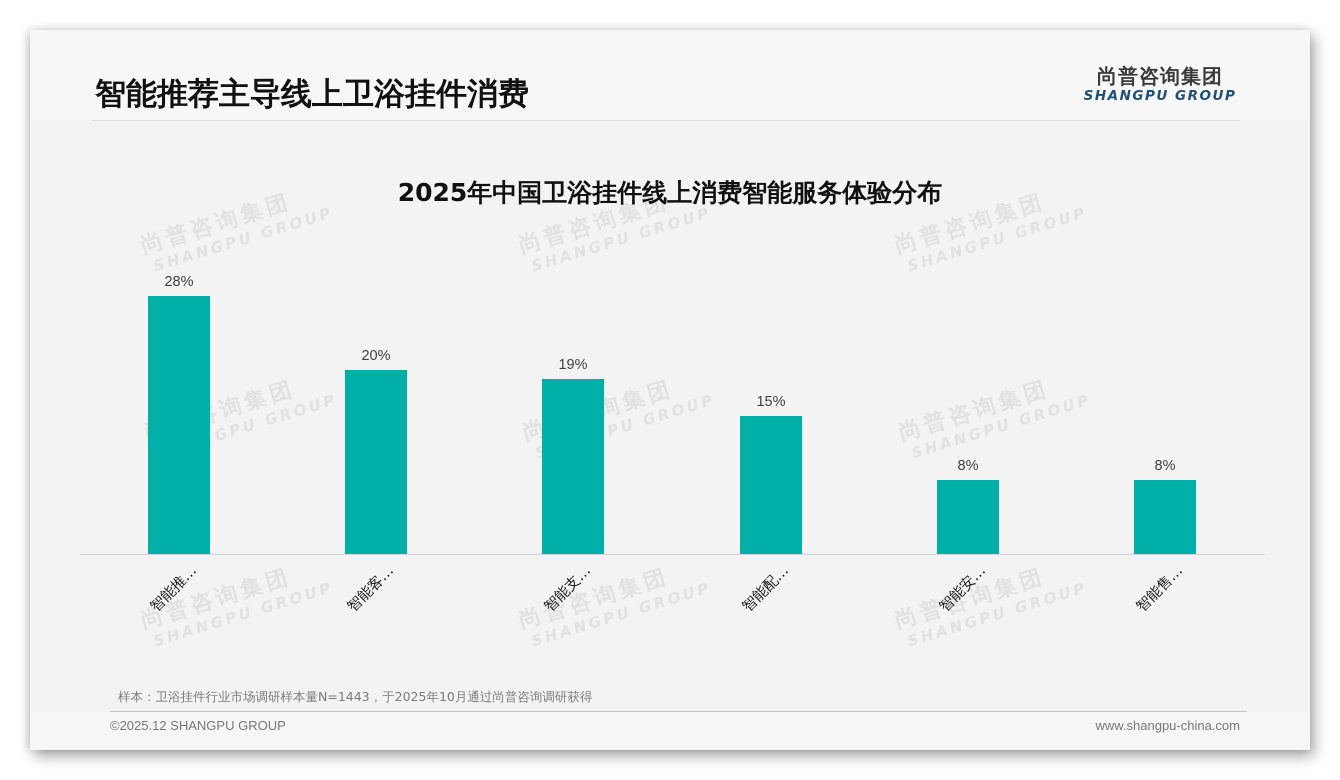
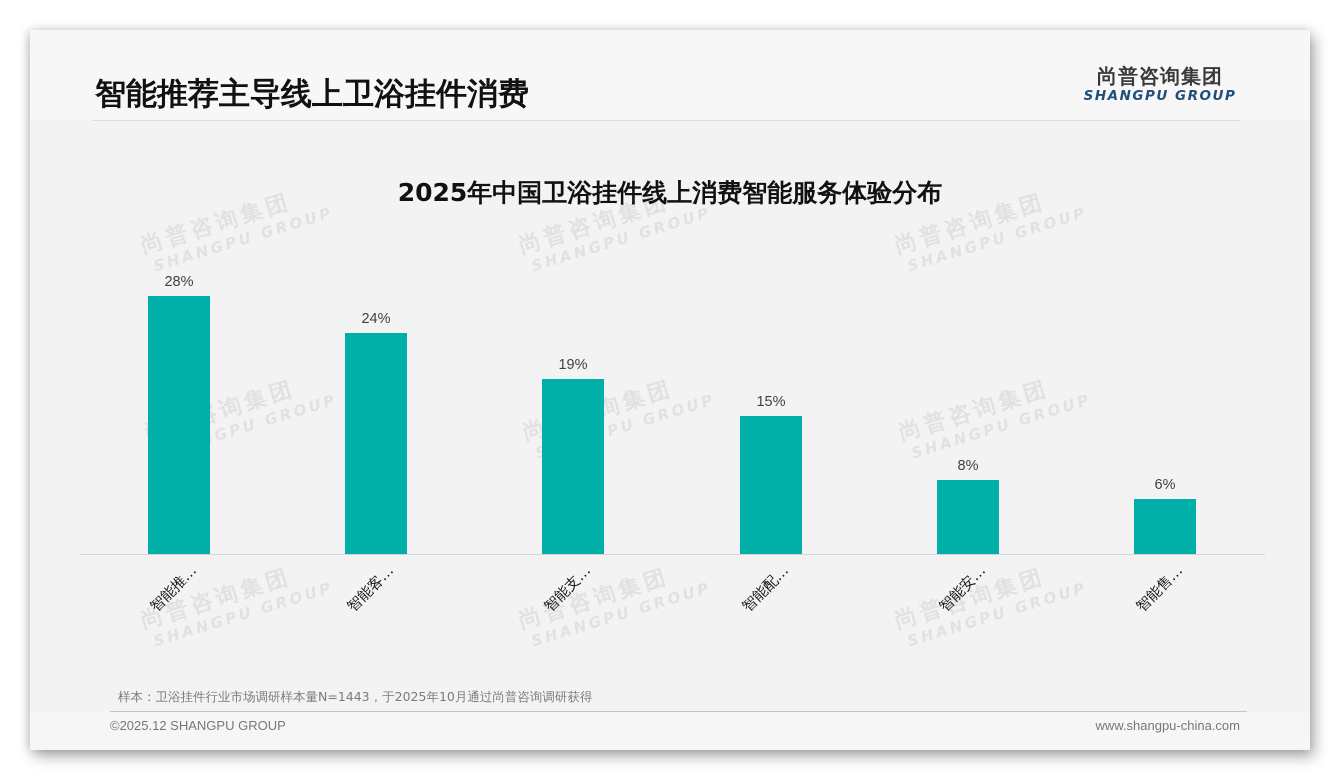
智能客…: 20% -> 24%
智能售…: 8% -> 6%
